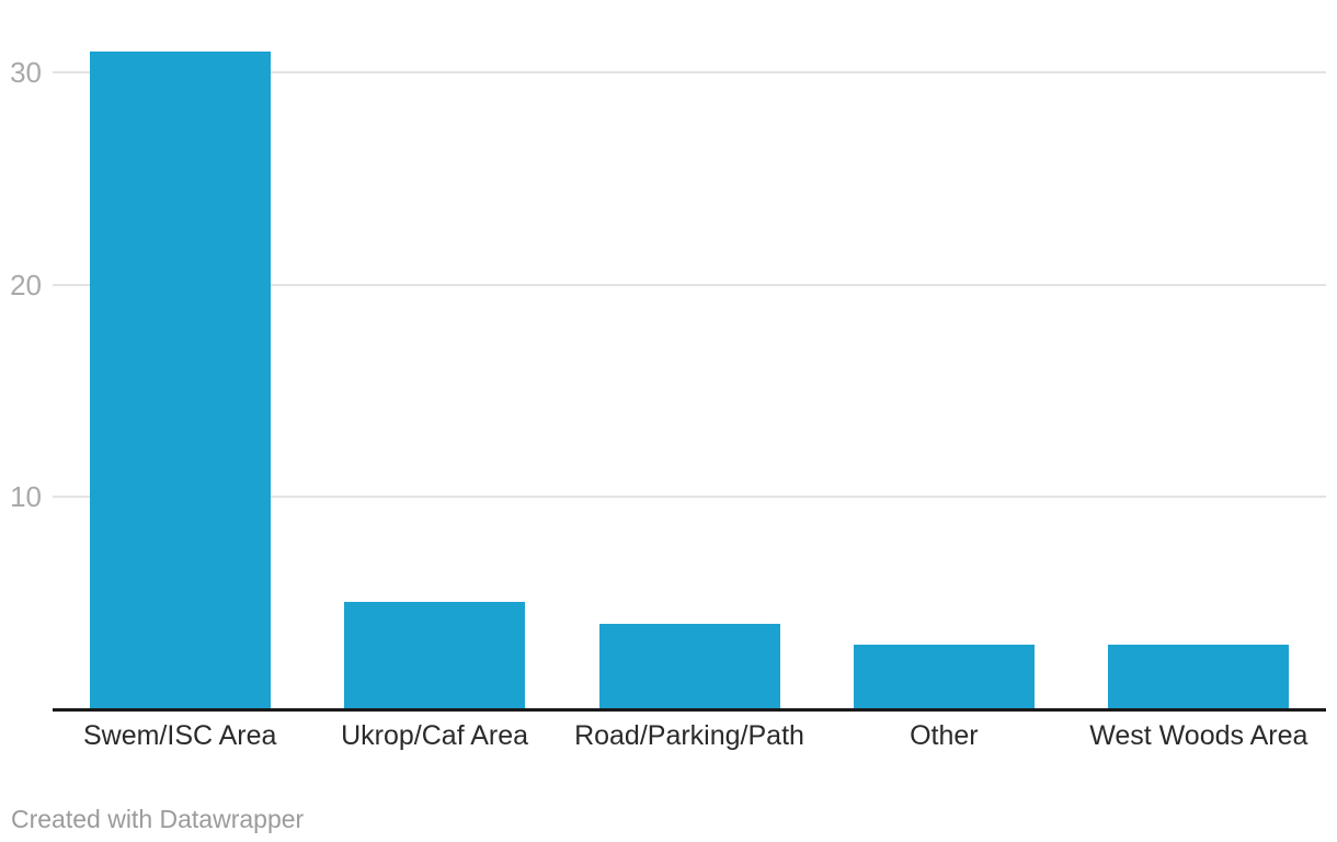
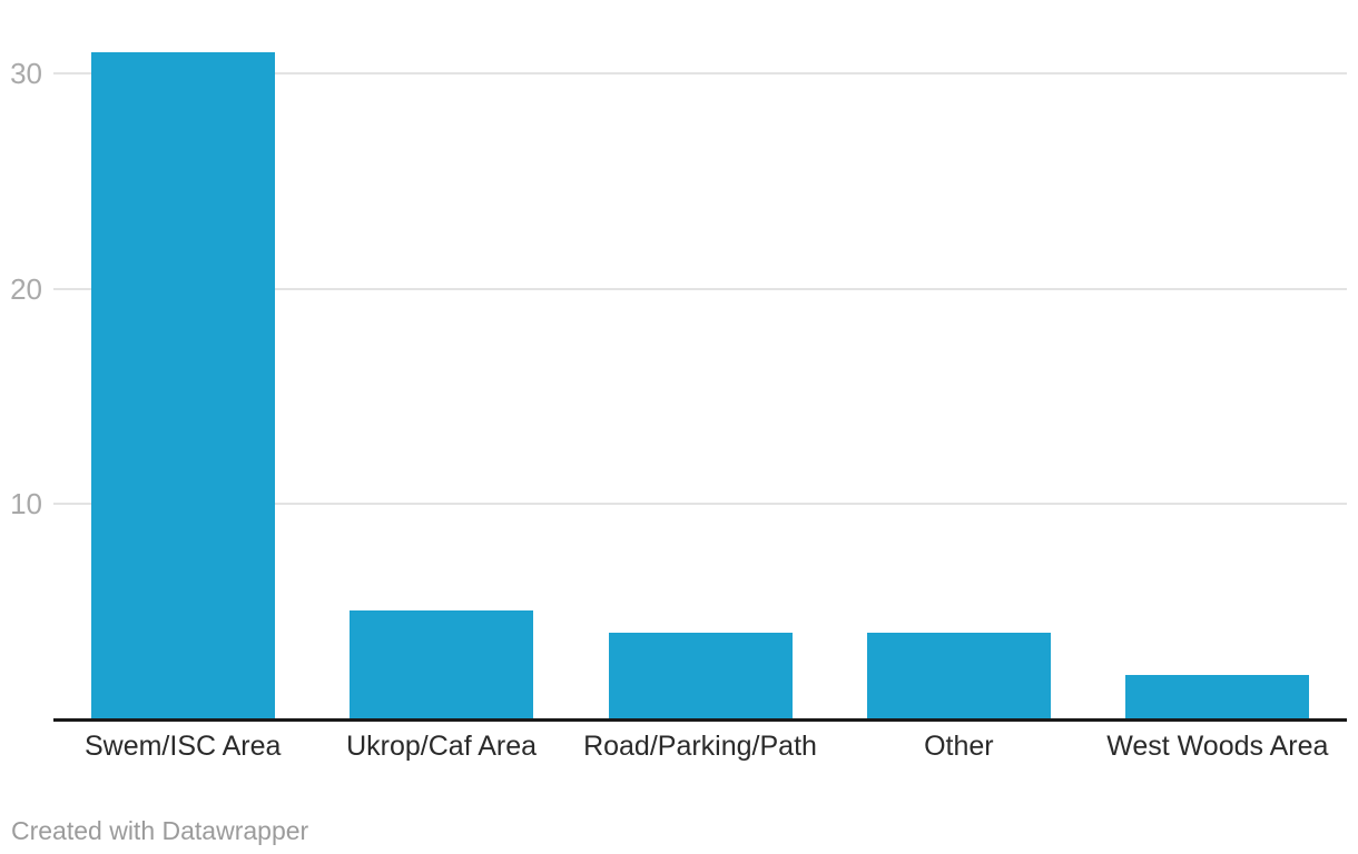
Other: 3 -> 4
West Woods Area: 3 -> 2
